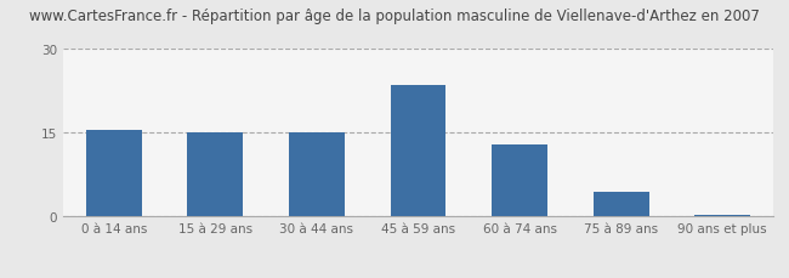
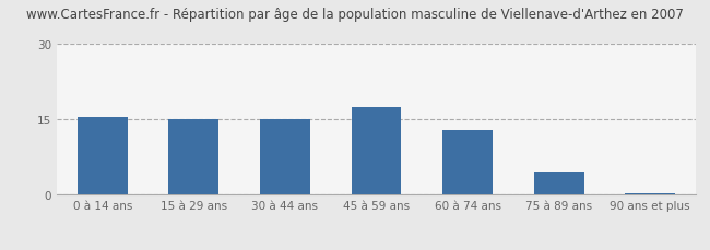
45 à 59 ans: 23.5 -> 17.5
